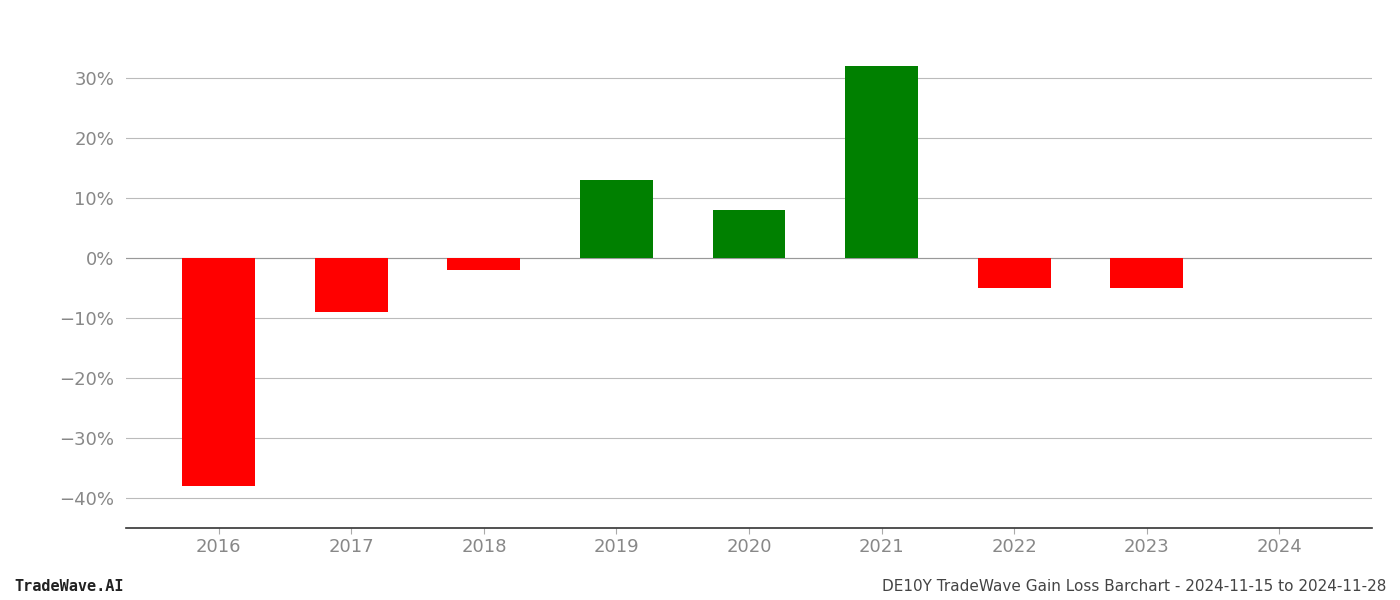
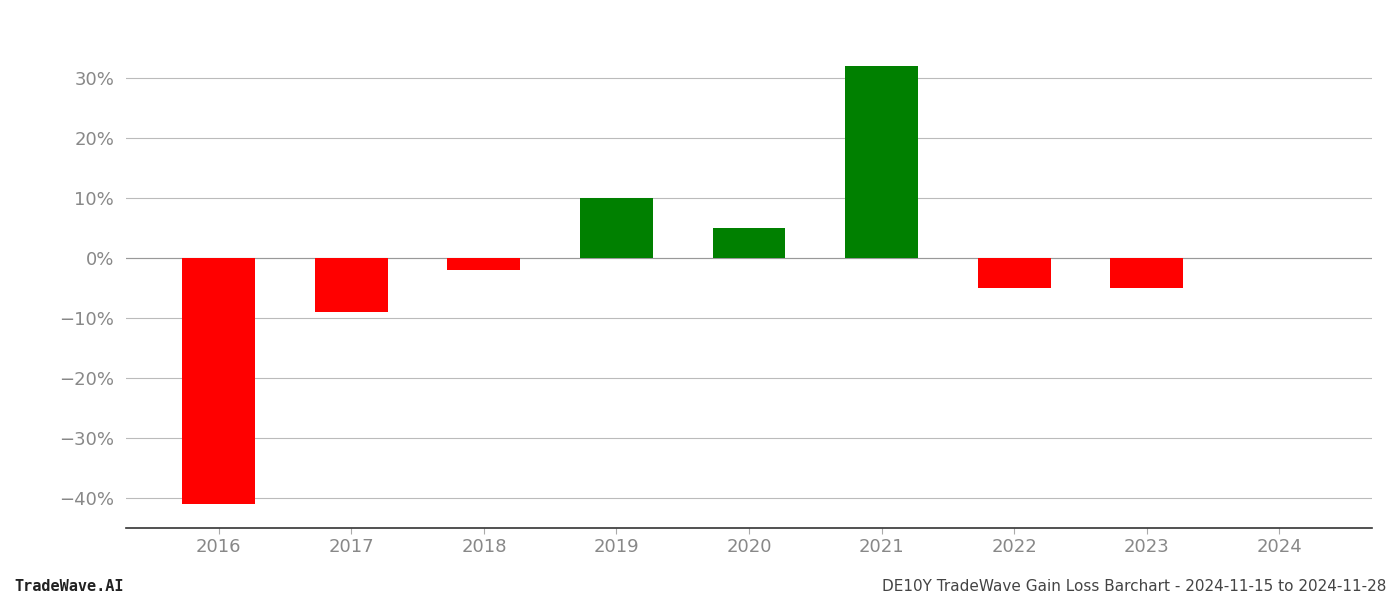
2016: -38% -> -41%
2019: 13% -> 10%
2020: 8% -> 5%
